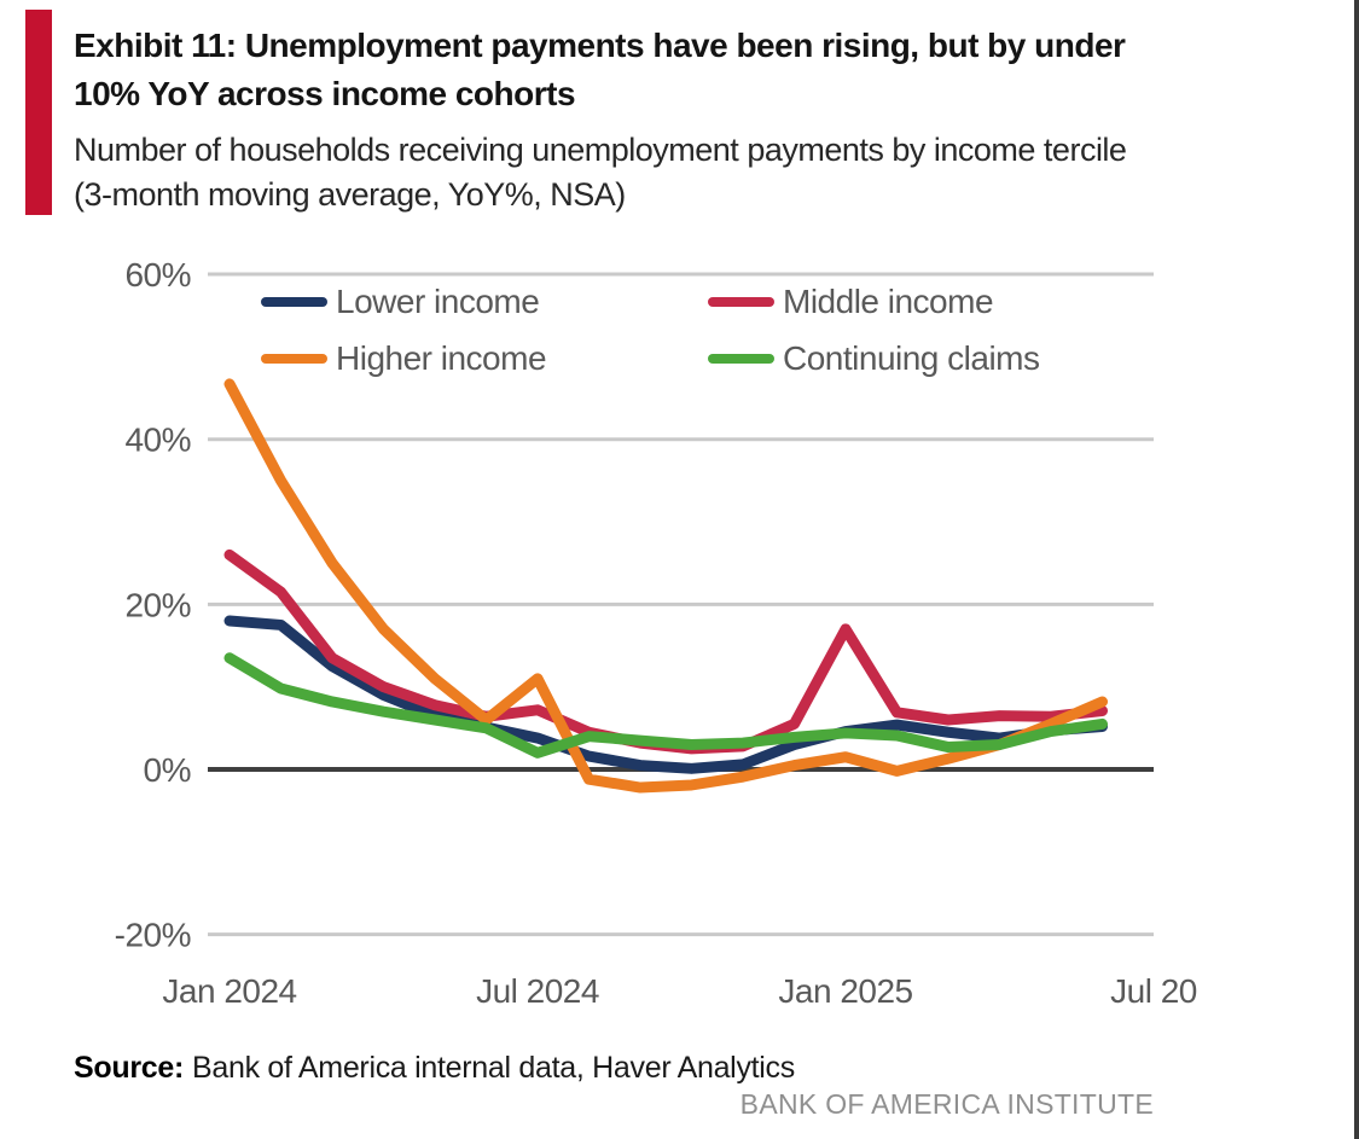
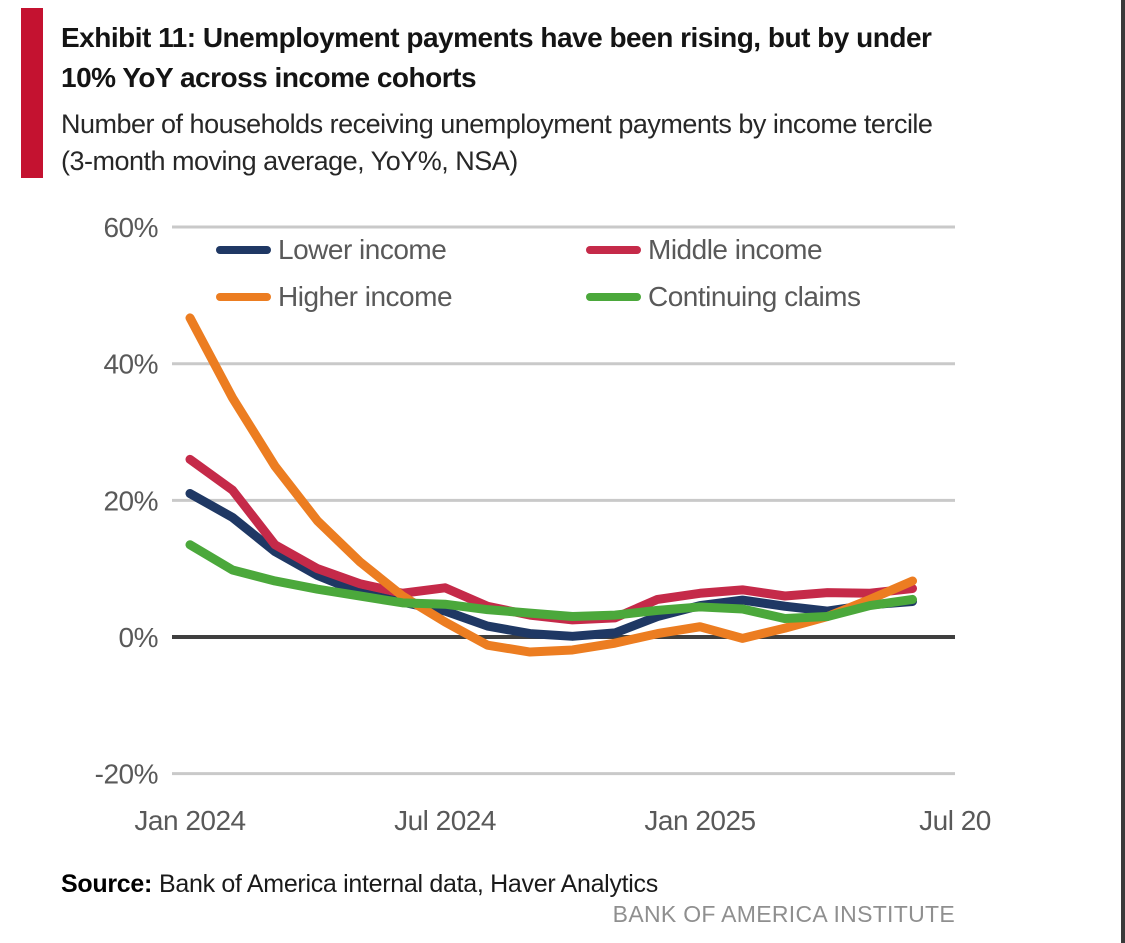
Lower income/Jan 2024: 18% -> 21%
Higher income/Jul 2024: 11% -> 2%
Continuing claims/Jul 2024: 2% -> 5%
Middle income/Jan 2025: 17% -> 6%
